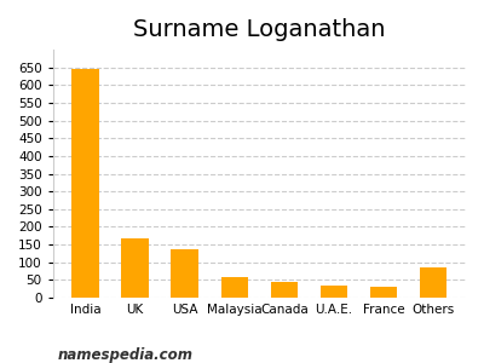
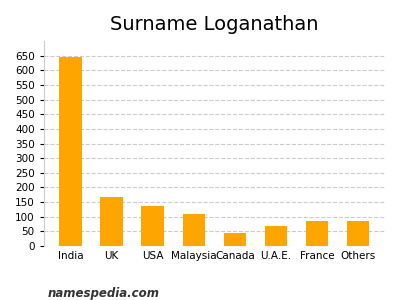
Malaysia: 59 -> 110
U.A.E.: 35 -> 70
France: 30 -> 85
